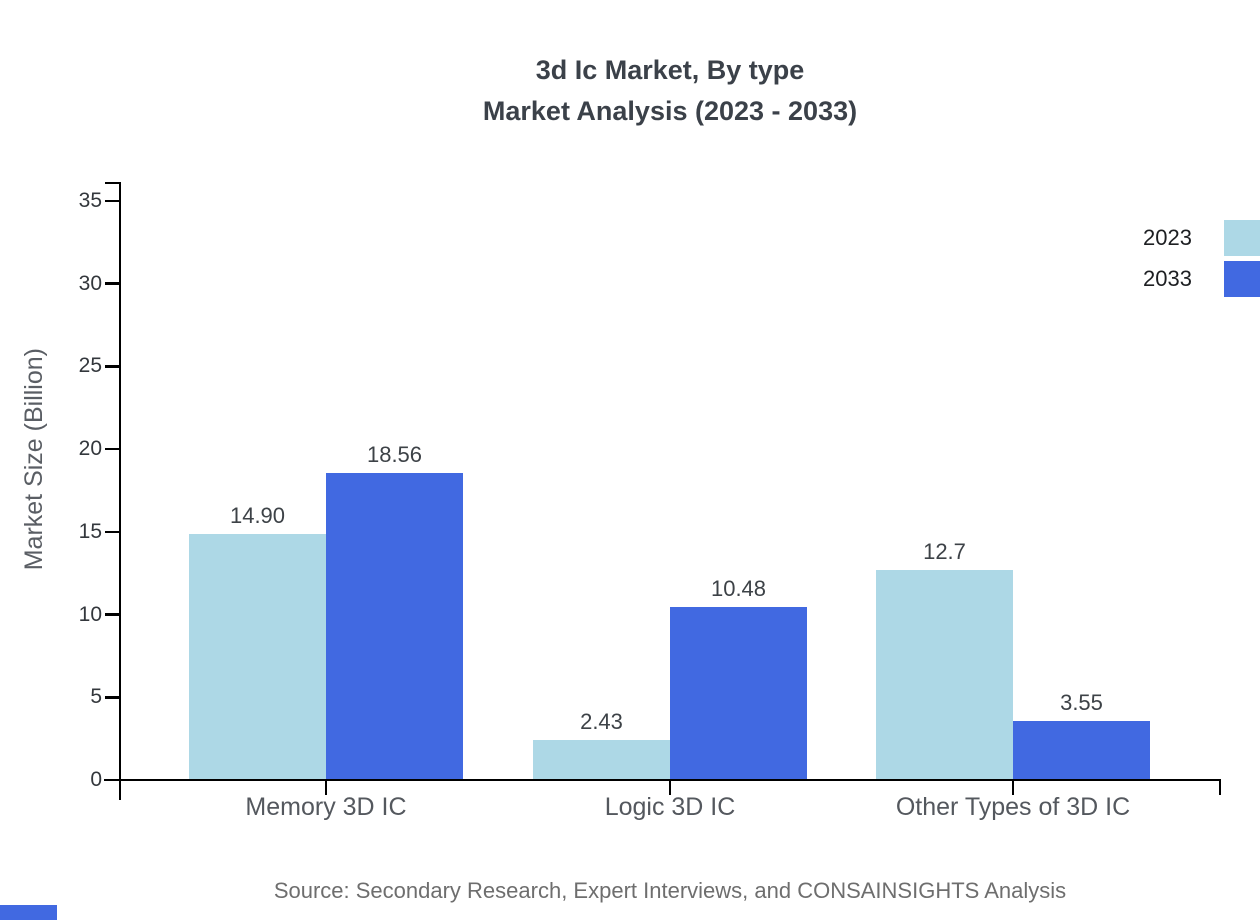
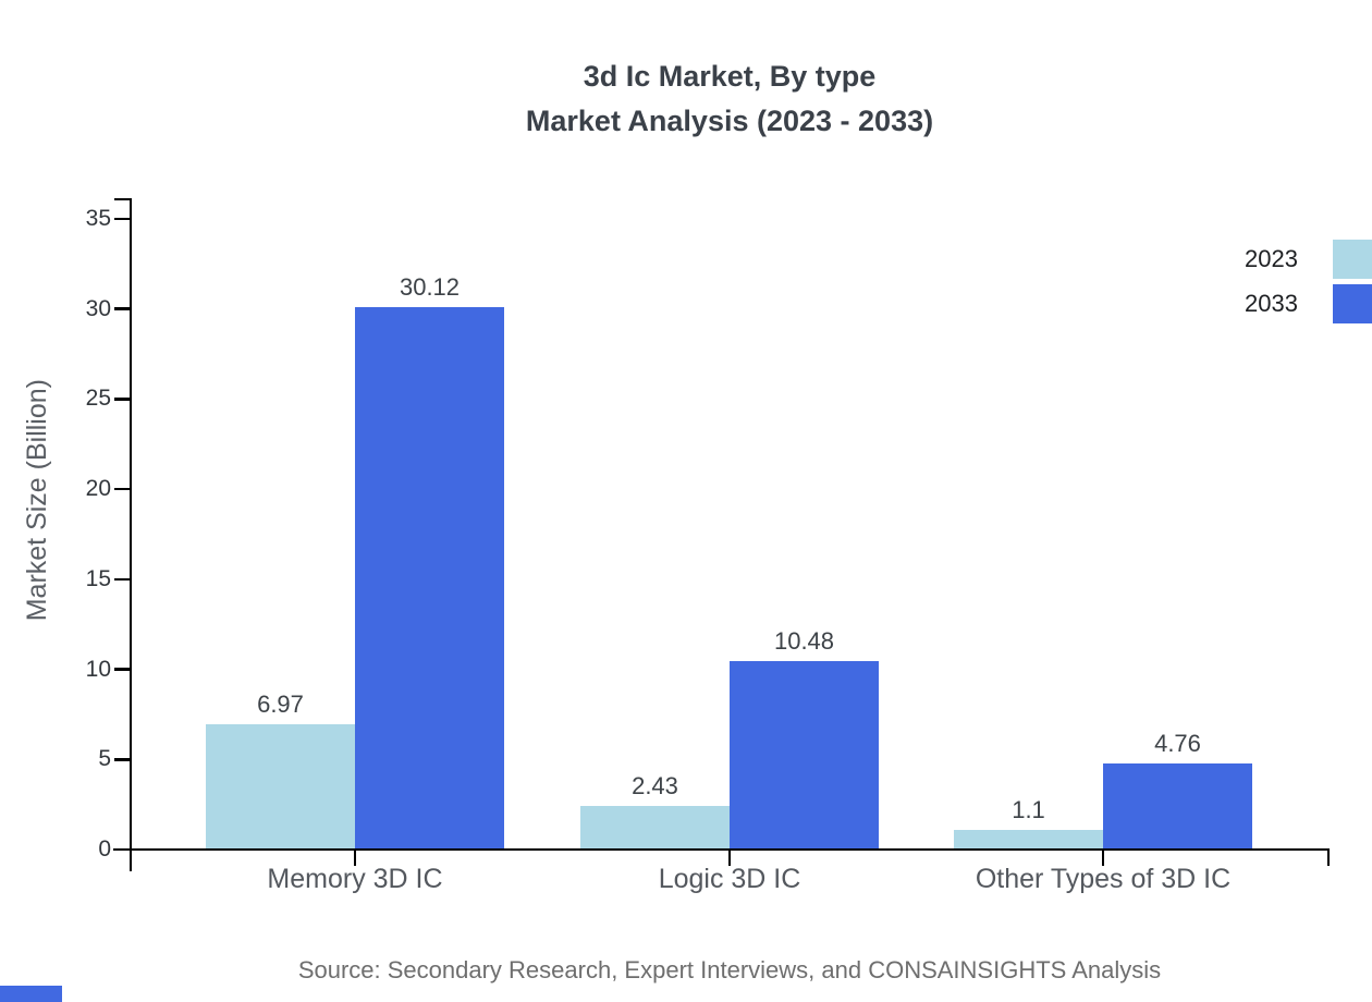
2023/Memory 3D IC: 14.90 -> 6.97
2033/Memory 3D IC: 18.56 -> 30.12
2023/Other Types of 3D IC: 12.7 -> 1.1
2033/Other Types of 3D IC: 3.55 -> 4.76
